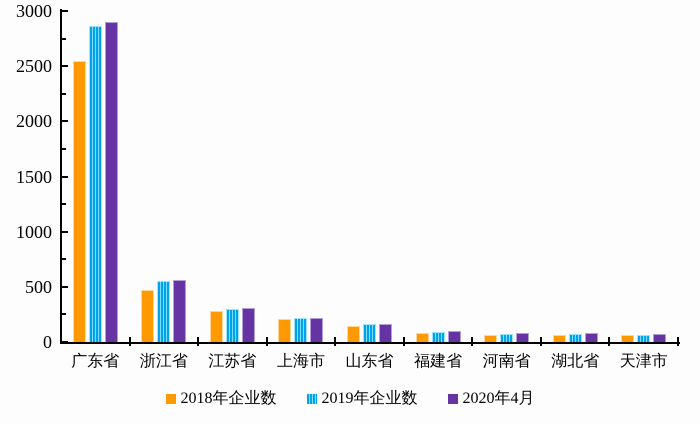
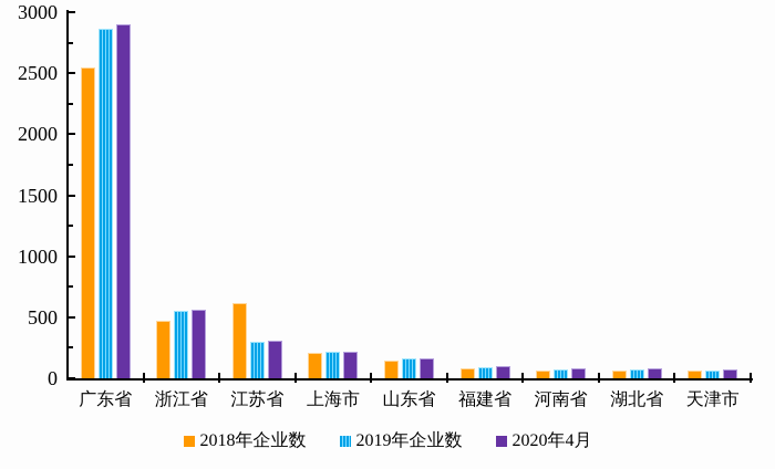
2018年企业数/江苏省: 280 -> 620
